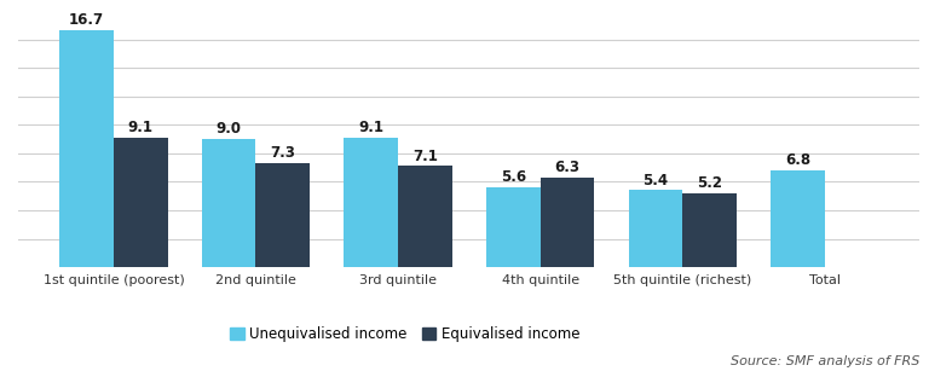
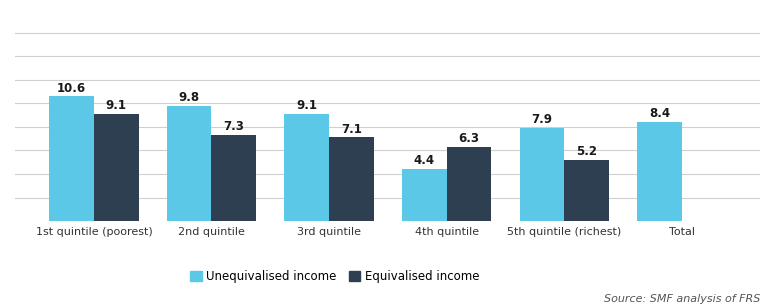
Unequivalised income/1st quintile (poorest): 16.7 -> 10.6
Unequivalised income/2nd quintile: 9.0 -> 9.8
Unequivalised income/4th quintile: 5.6 -> 4.4
Unequivalised income/5th quintile (richest): 5.4 -> 7.9
Unequivalised income/Total: 6.8 -> 8.4
